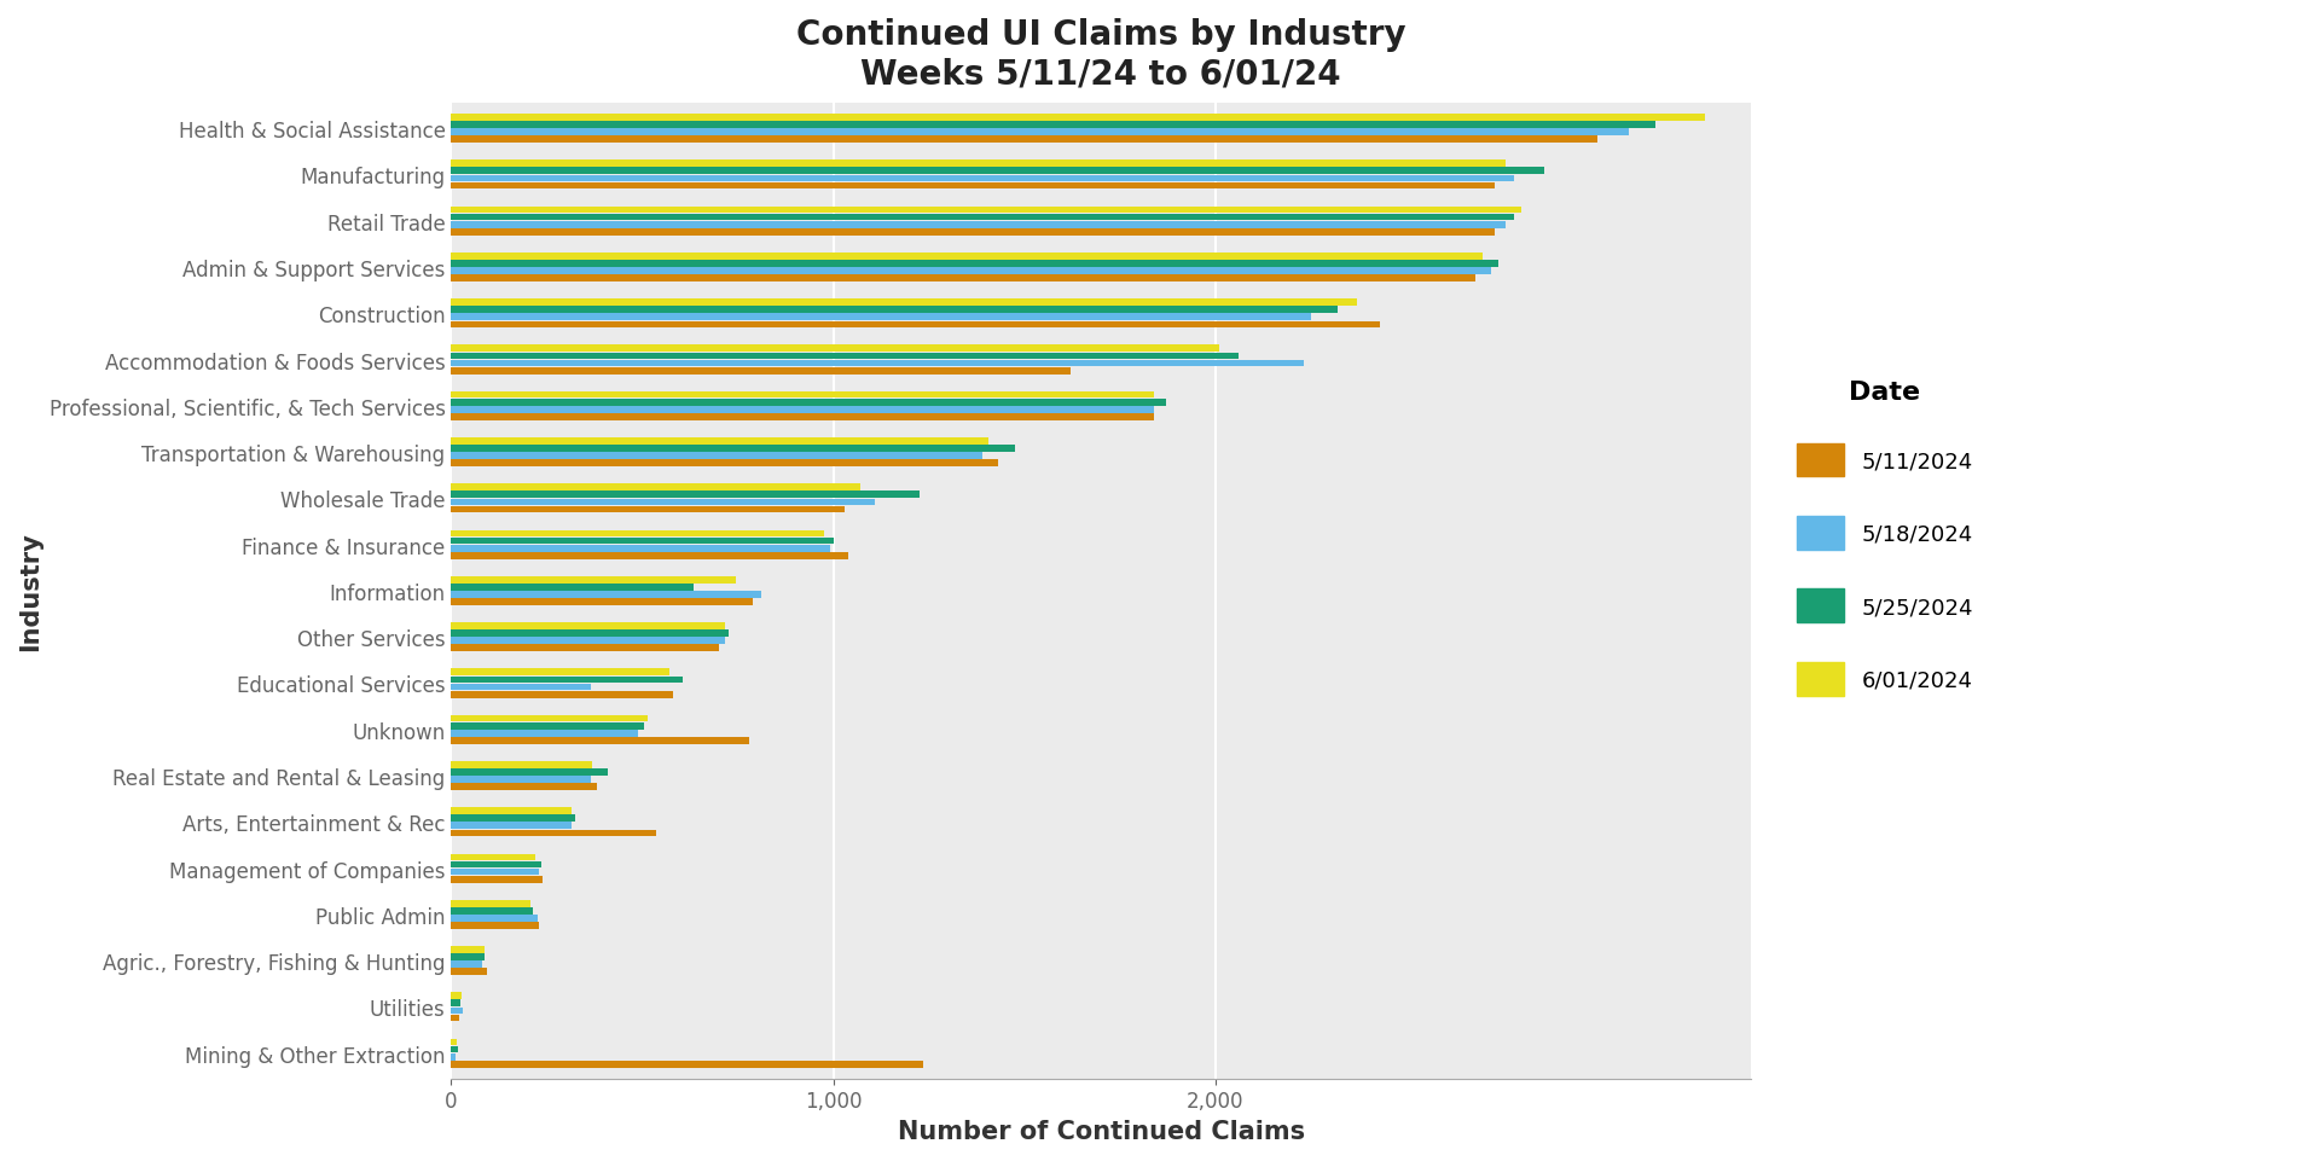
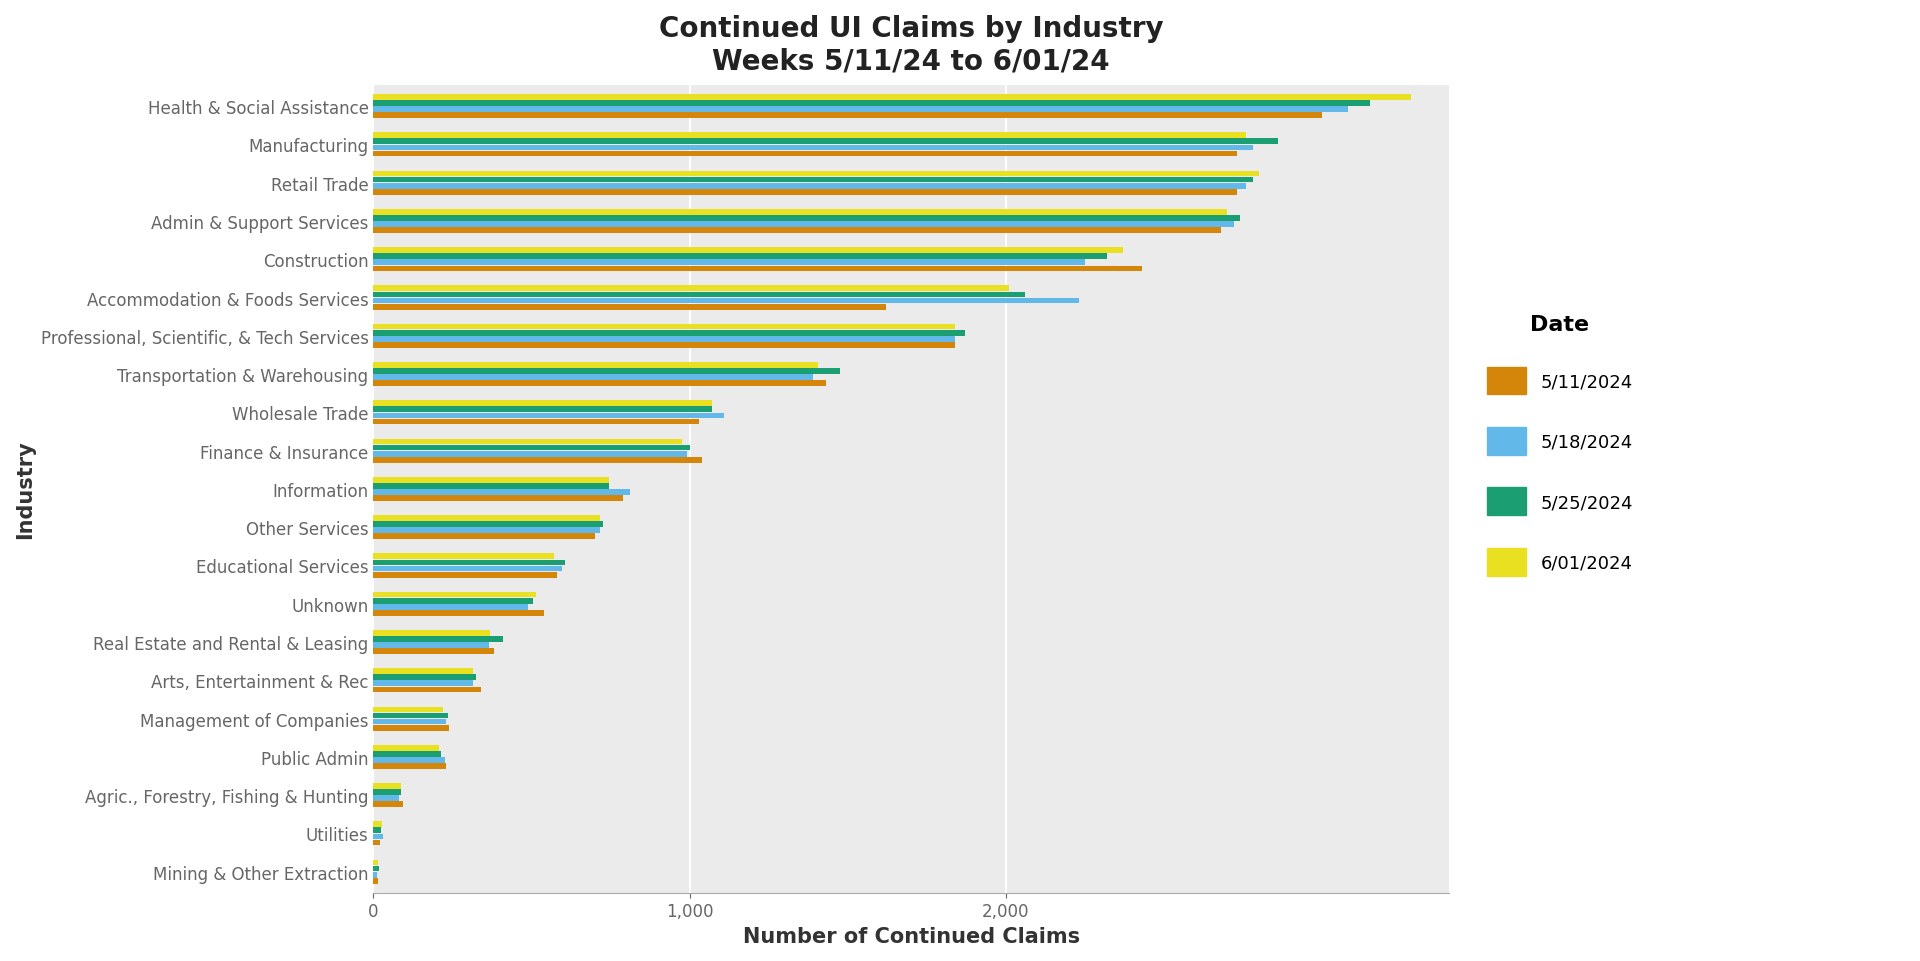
5/25/2024/Wholesale Trade: 1,225 -> 1,070
5/25/2024/Information: 635 -> 745
5/18/2024/Educational Services: 365 -> 595
5/11/2024/Unknown: 780 -> 540
5/11/2024/Arts, Entertainment & Rec: 535 -> 340
5/11/2024/Mining & Other Extraction: 1,235 -> 15
